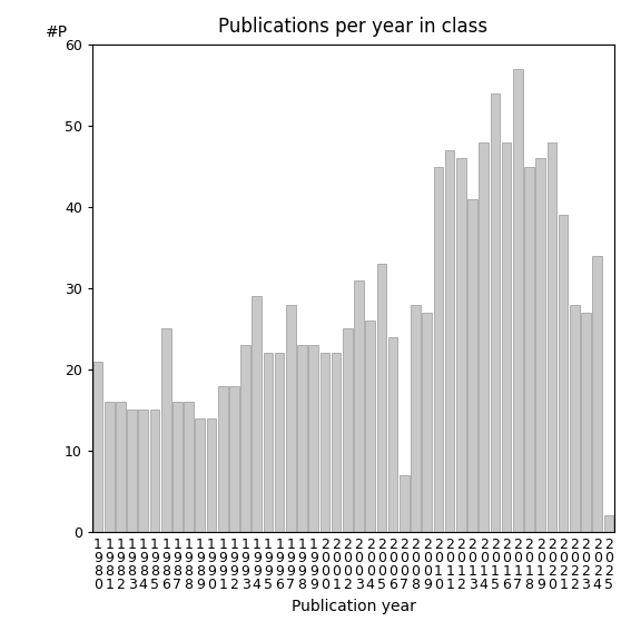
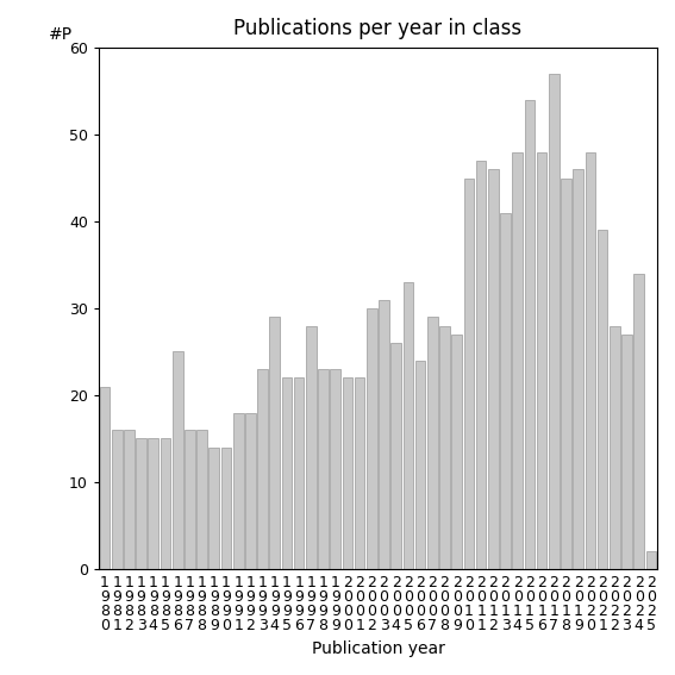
2 0 0 2: 25 -> 30
2 0 0 7: 7 -> 29
